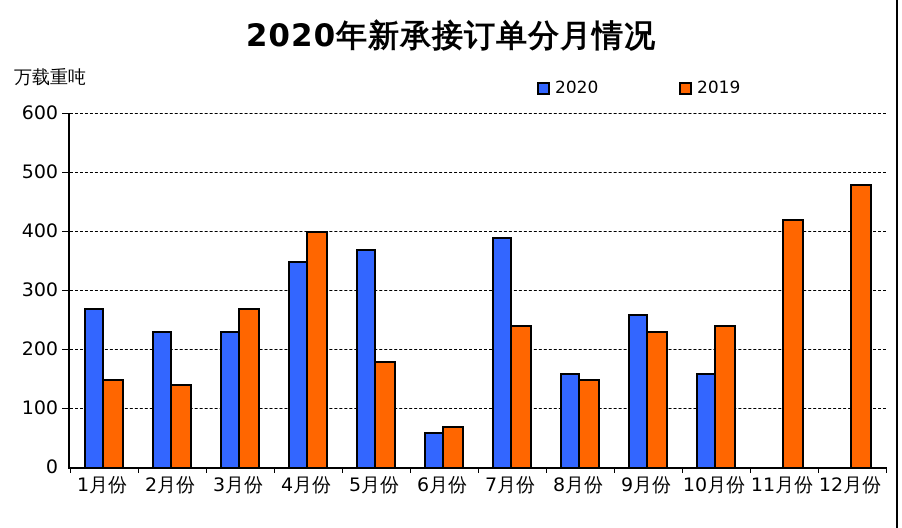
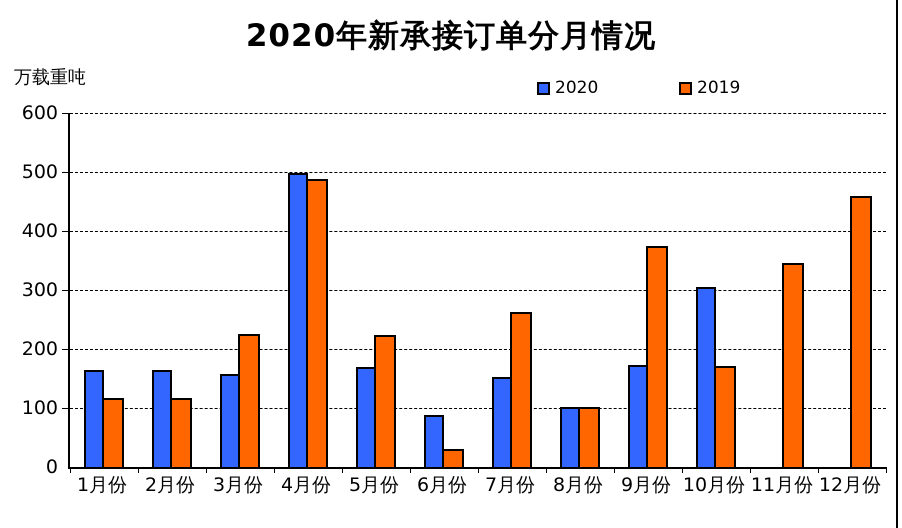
2020/1月份: 270 -> 160
2019/1月份: 150 -> 120
2020/2月份: 230 -> 160
2019/2月份: 140 -> 120
2020/3月份: 230 -> 160
2019/3月份: 270 -> 220
2020/4月份: 350 -> 500
2019/4月份: 400 -> 490
2020/5月份: 370 -> 170
2019/5月份: 180 -> 220
2020/6月份: 60 -> 90
2019/6月份: 70 -> 30
2020/7月份: 390 -> 150
2019/7月份: 240 -> 260
2020/8月份: 160 -> 100
2019/8月份: 150 -> 100
2020/9月份: 260 -> 170
2019/9月份: 230 -> 370
2020/10月份: 160 -> 300
2019/10月份: 240 -> 170
2019/11月份: 420 -> 340
2019/12月份: 480 -> 460
